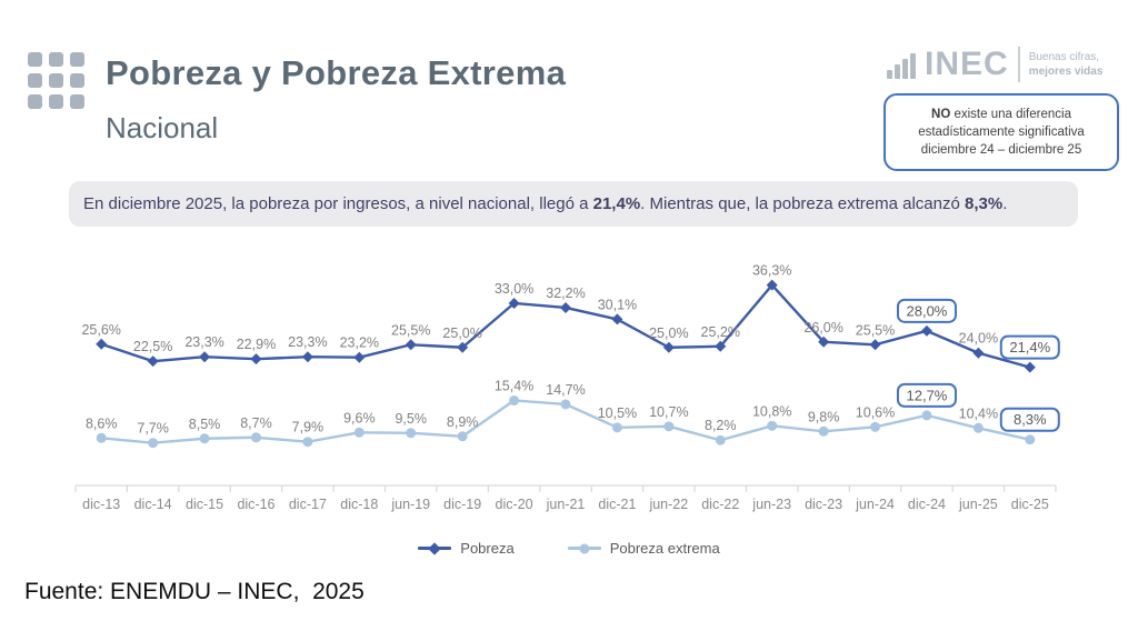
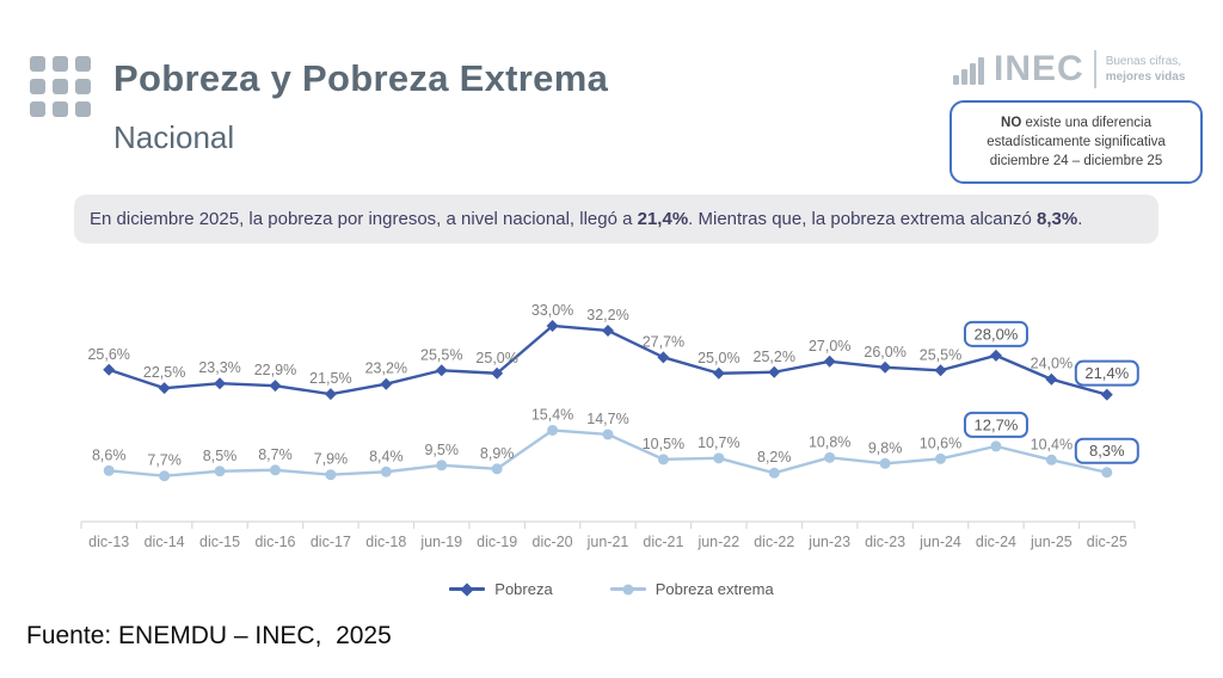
Pobreza/dic-17: 23,3% -> 21,5%
Pobreza extrema/dic-18: 9,6% -> 8,4%
Pobreza/dic-21: 30,1% -> 27,7%
Pobreza/jun-23: 36,3% -> 27,0%
